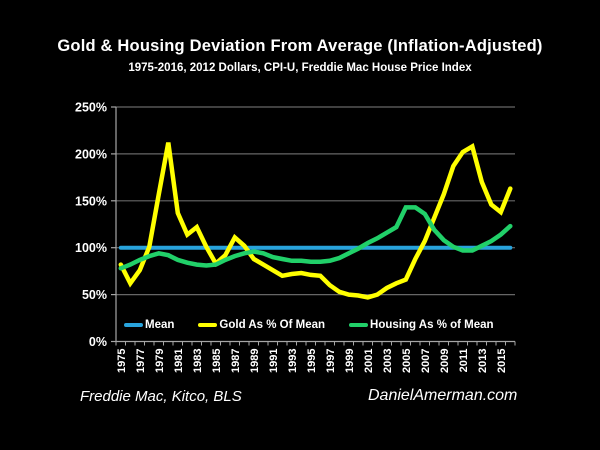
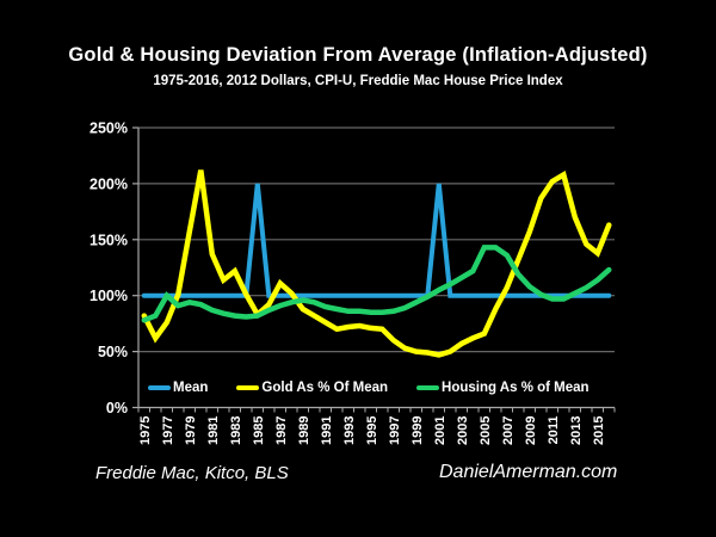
Housing As % of Mean/1977: 90% -> 100%
Mean/1985: 100% -> 200%
Mean/2001: 100% -> 200%
